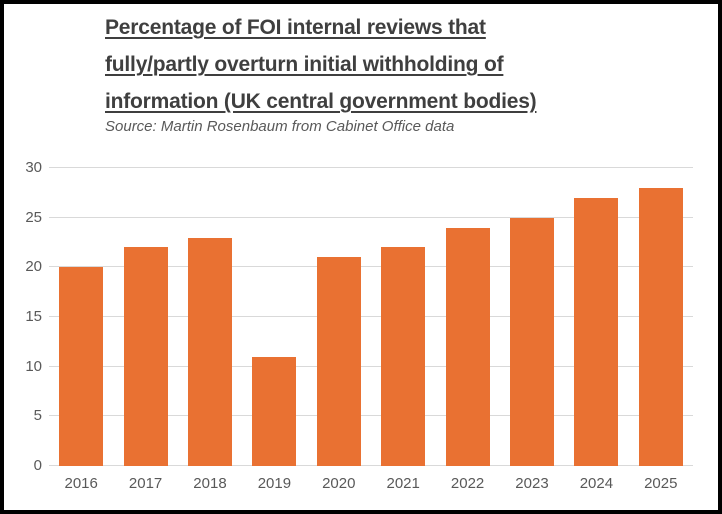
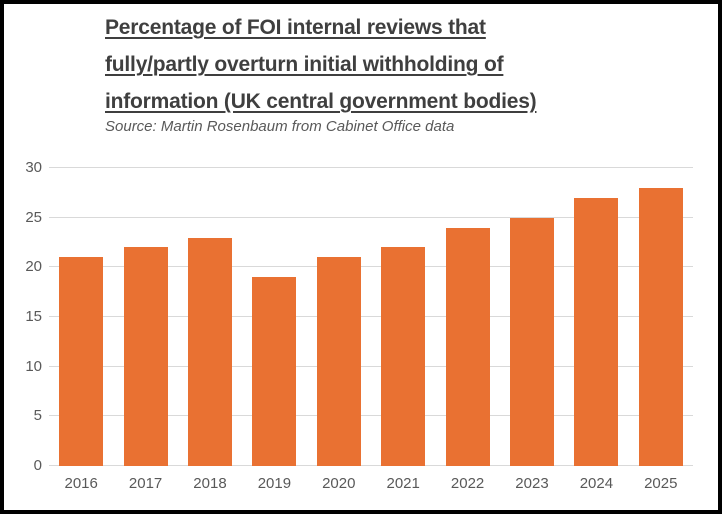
2016: 20 -> 21
2019: 11 -> 19
